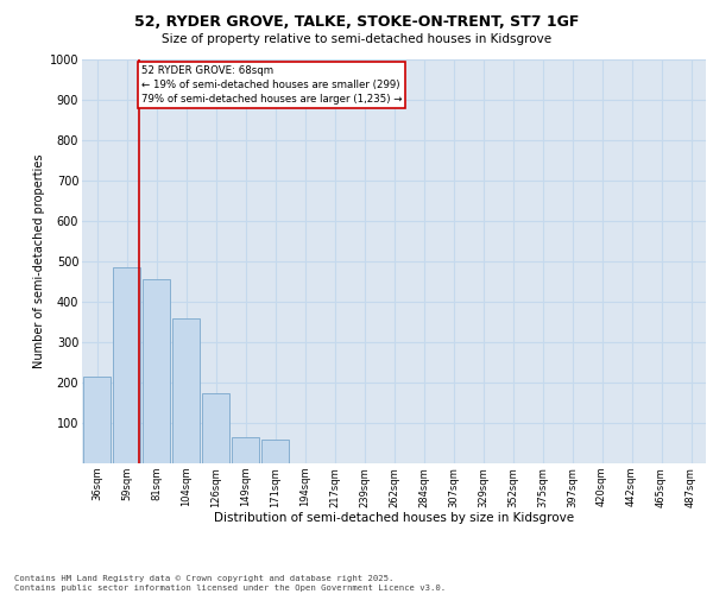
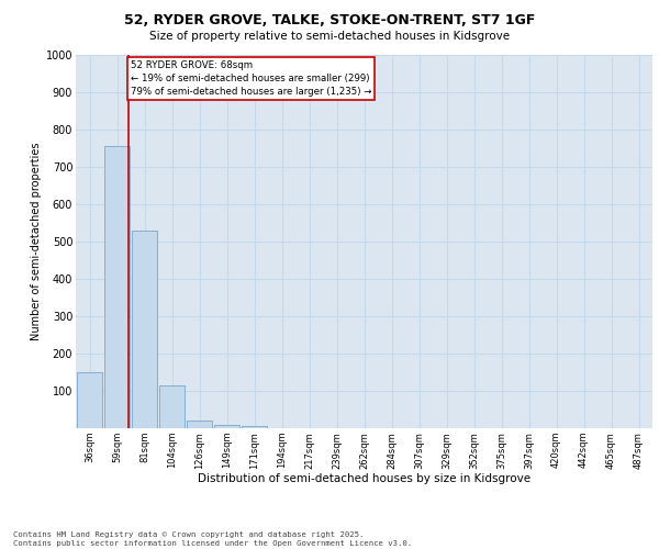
36sqm: 215 -> 150
59sqm: 485 -> 755
81sqm: 455 -> 530
104sqm: 360 -> 115
126sqm: 175 -> 22
149sqm: 65 -> 10
171sqm: 60 -> 5
